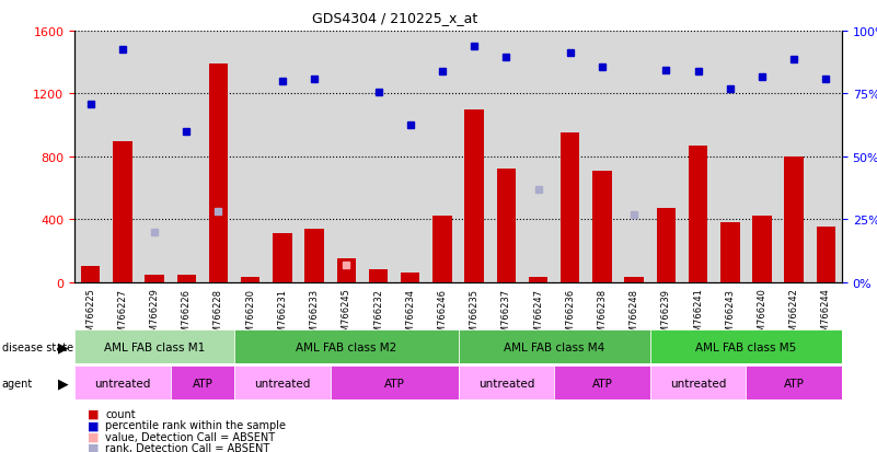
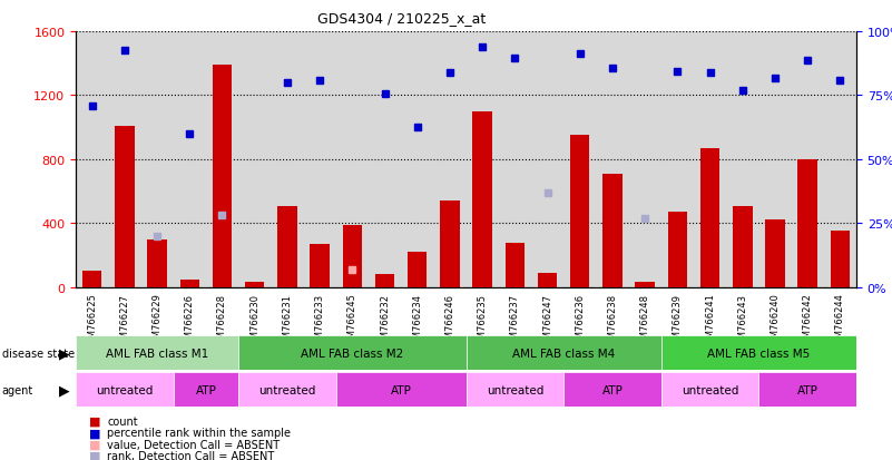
GSM766227: 900 -> 1010
GSM766229: 50 -> 300
GSM766231: 310 -> 510
GSM766233: 340 -> 270
GSM766245: 150 -> 390
GSM766234: 60 -> 220
GSM766246: 420 -> 540
GSM766237: 720 -> 280
GSM766247: 30 -> 90
GSM766243: 380 -> 510
